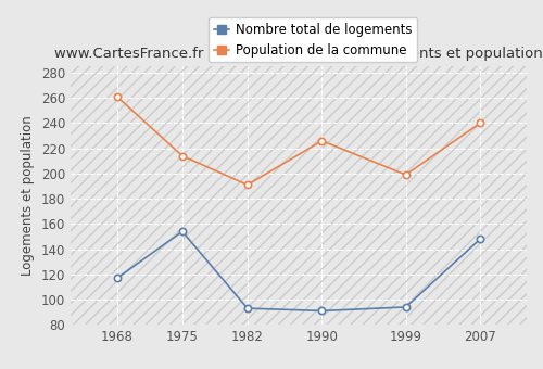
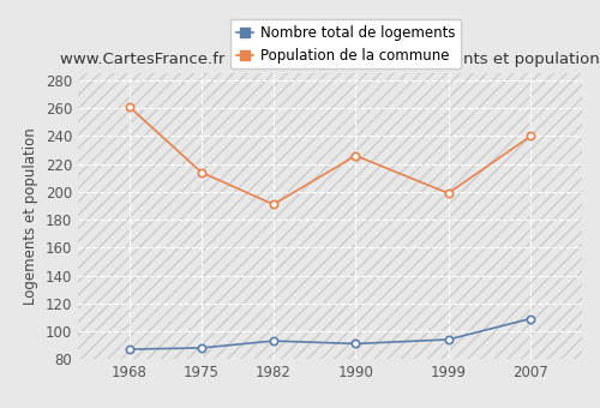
Nombre total de logements/1968: 117 -> 87
Nombre total de logements/1975: 154 -> 88
Nombre total de logements/2007: 148 -> 109
